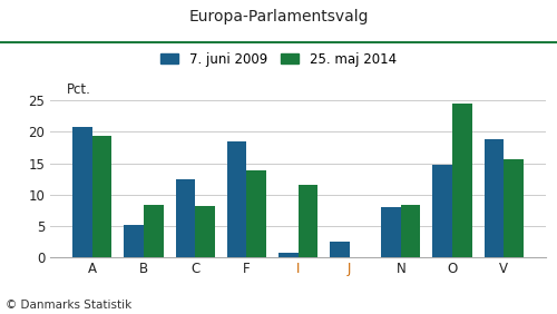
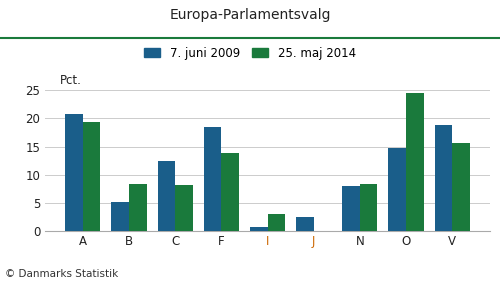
25. maj 2014/I: 11.6 -> 3.0
